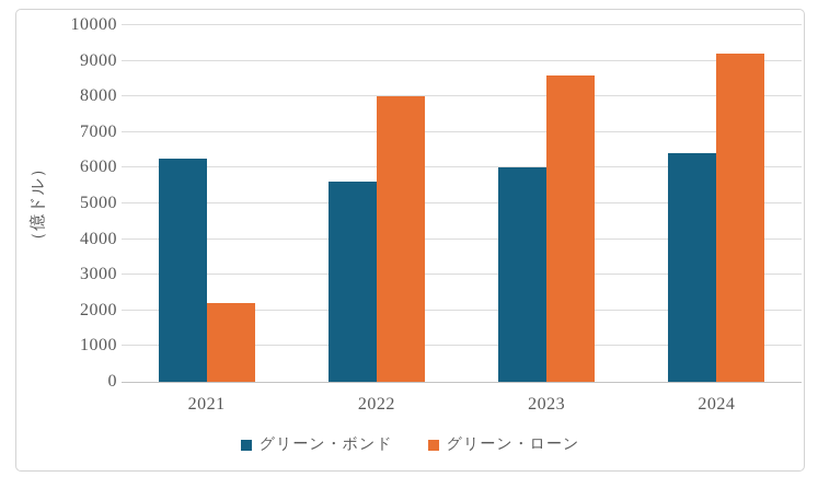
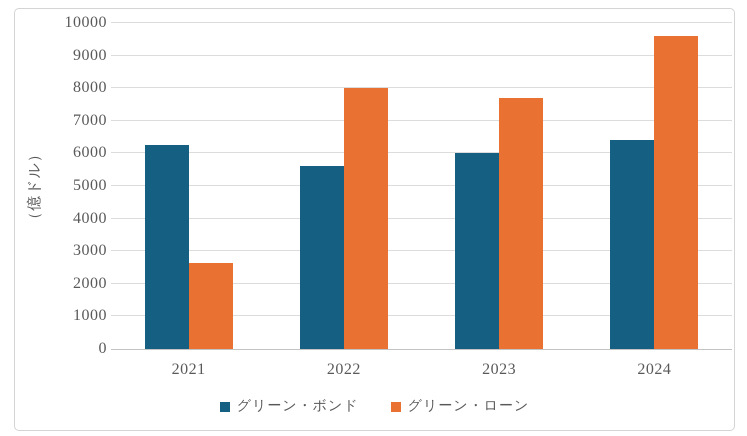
グリーン・ローン/2021: 2200 -> 2600
グリーン・ローン/2023: 8600 -> 7700
グリーン・ローン/2024: 9200 -> 9600
